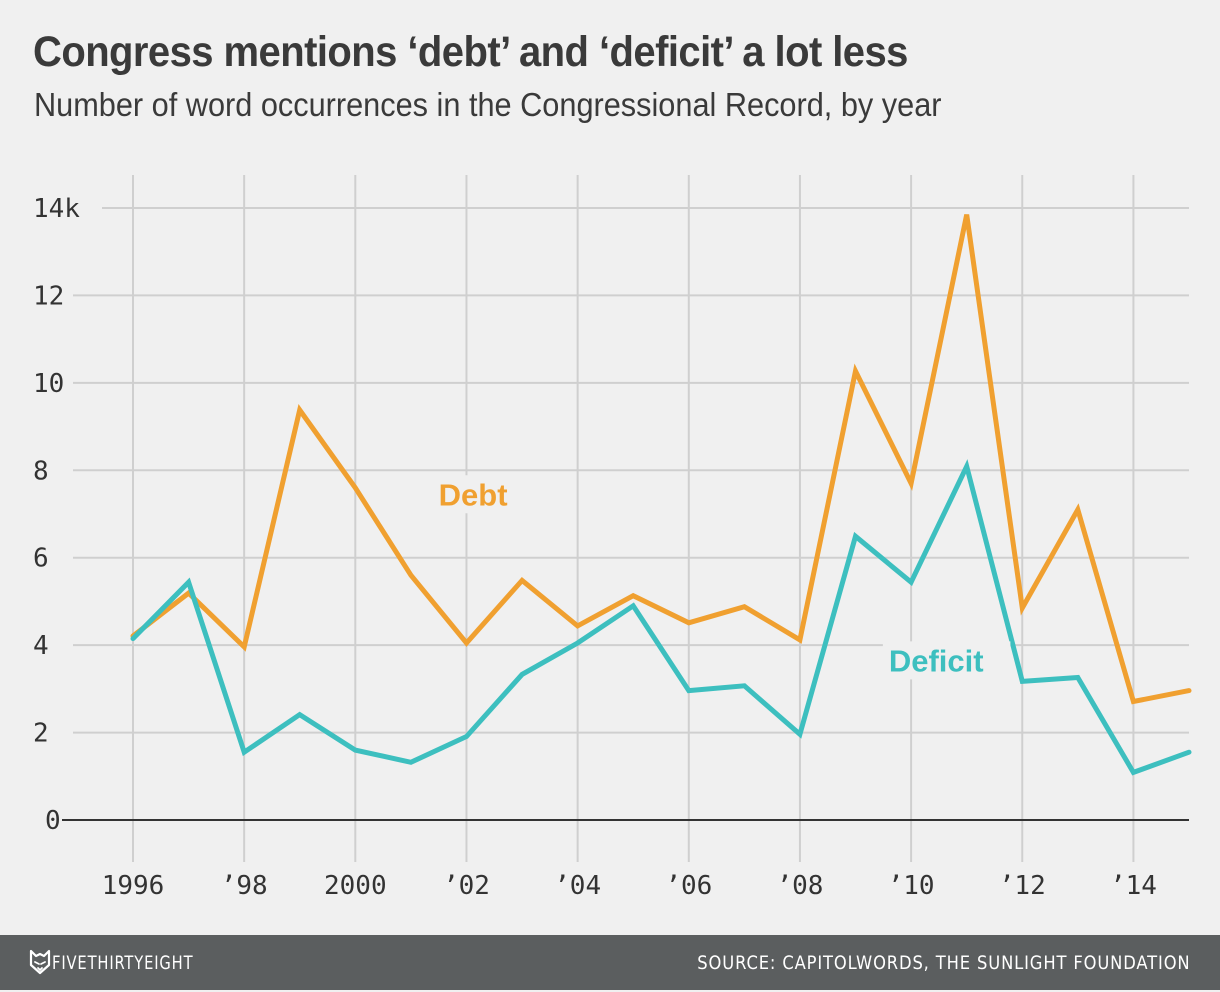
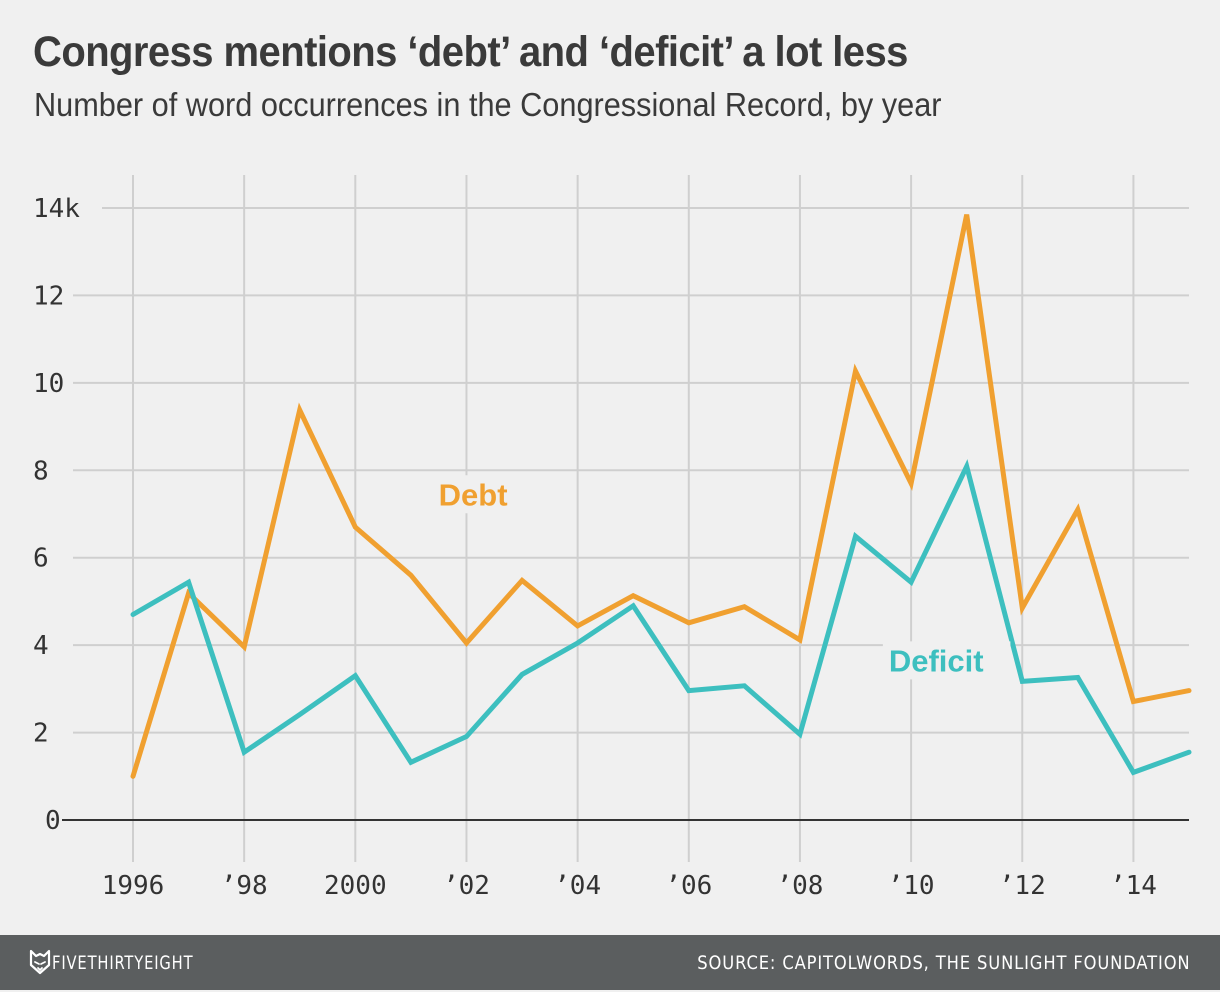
Debt/1996: 4.2k -> 1.0k
Deficit/1996: 4.2k -> 4.7k
Debt/2000: 7.6k -> 6.7k
Deficit/2000: 1.6k -> 3.3k
